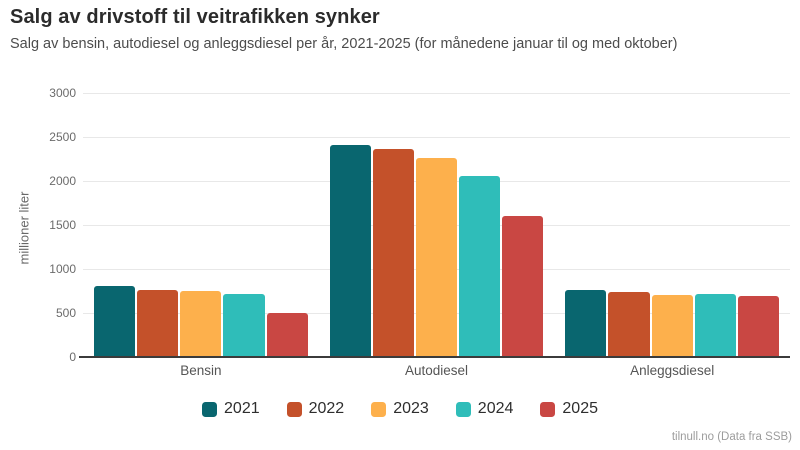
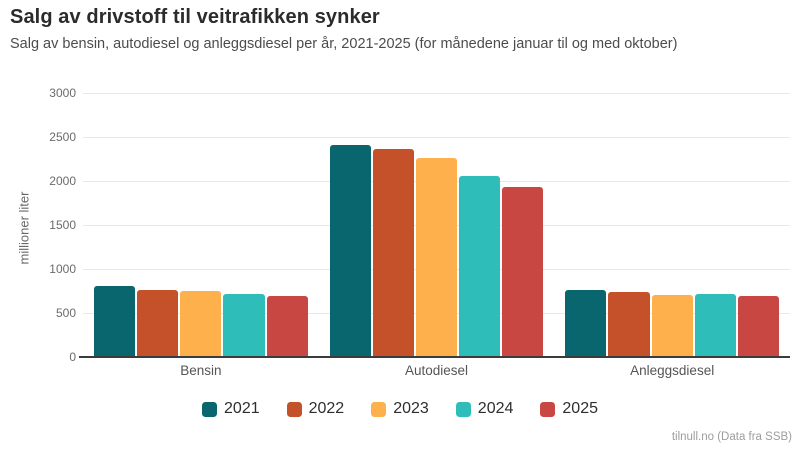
2025/Bensin: 500 -> 700
2025/Autodiesel: 1600 -> 1900
